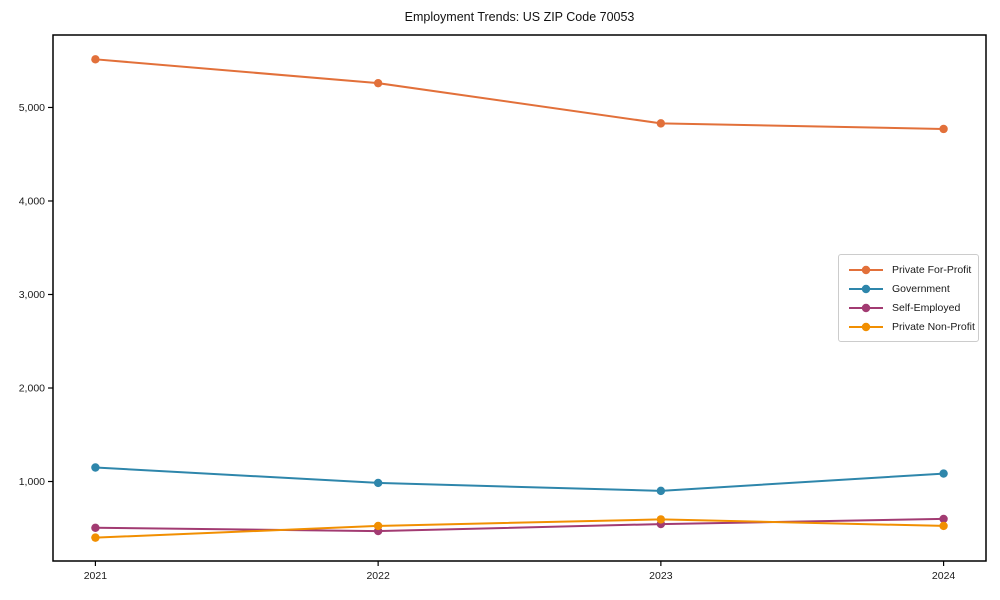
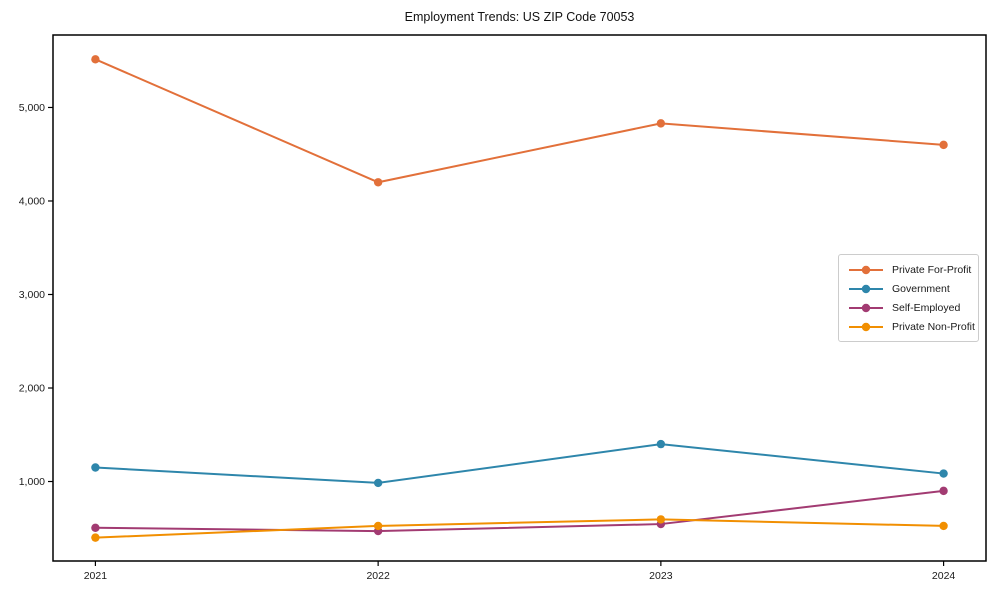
Private For-Profit/2022: 5300 -> 4200
Government/2023: 900 -> 1400
Private For-Profit/2024: 4800 -> 4600
Self-Employed/2024: 600 -> 900
